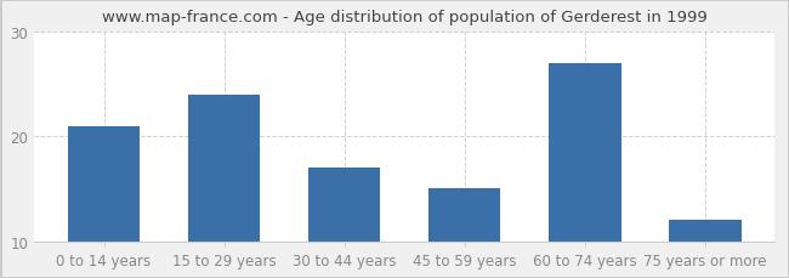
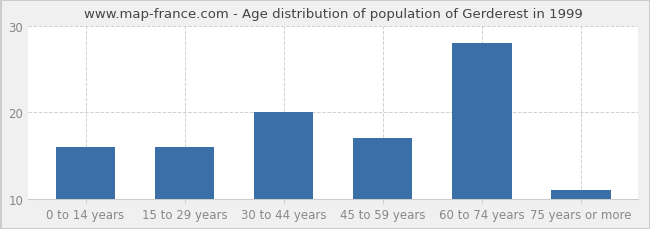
0 to 14 years: 21 -> 16
15 to 29 years: 24 -> 16
30 to 44 years: 17 -> 20
45 to 59 years: 15 -> 17
60 to 74 years: 27 -> 28
75 years or more: 12 -> 11
